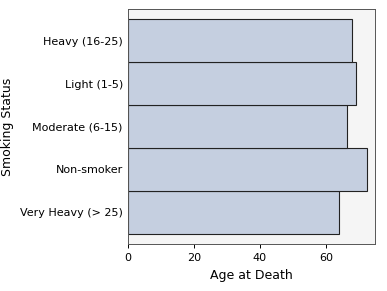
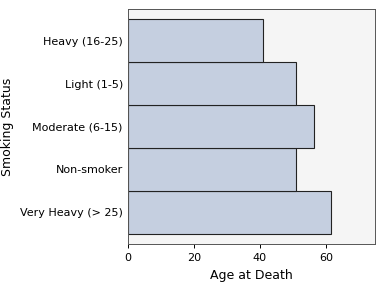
Heavy (16-25): 68.0 -> 41.0
Light (1-5): 69.0 -> 51.0
Moderate (6-15): 66.5 -> 56.5
Non-smoker: 72.5 -> 51.0
Very Heavy (> 25): 64.0 -> 61.5
